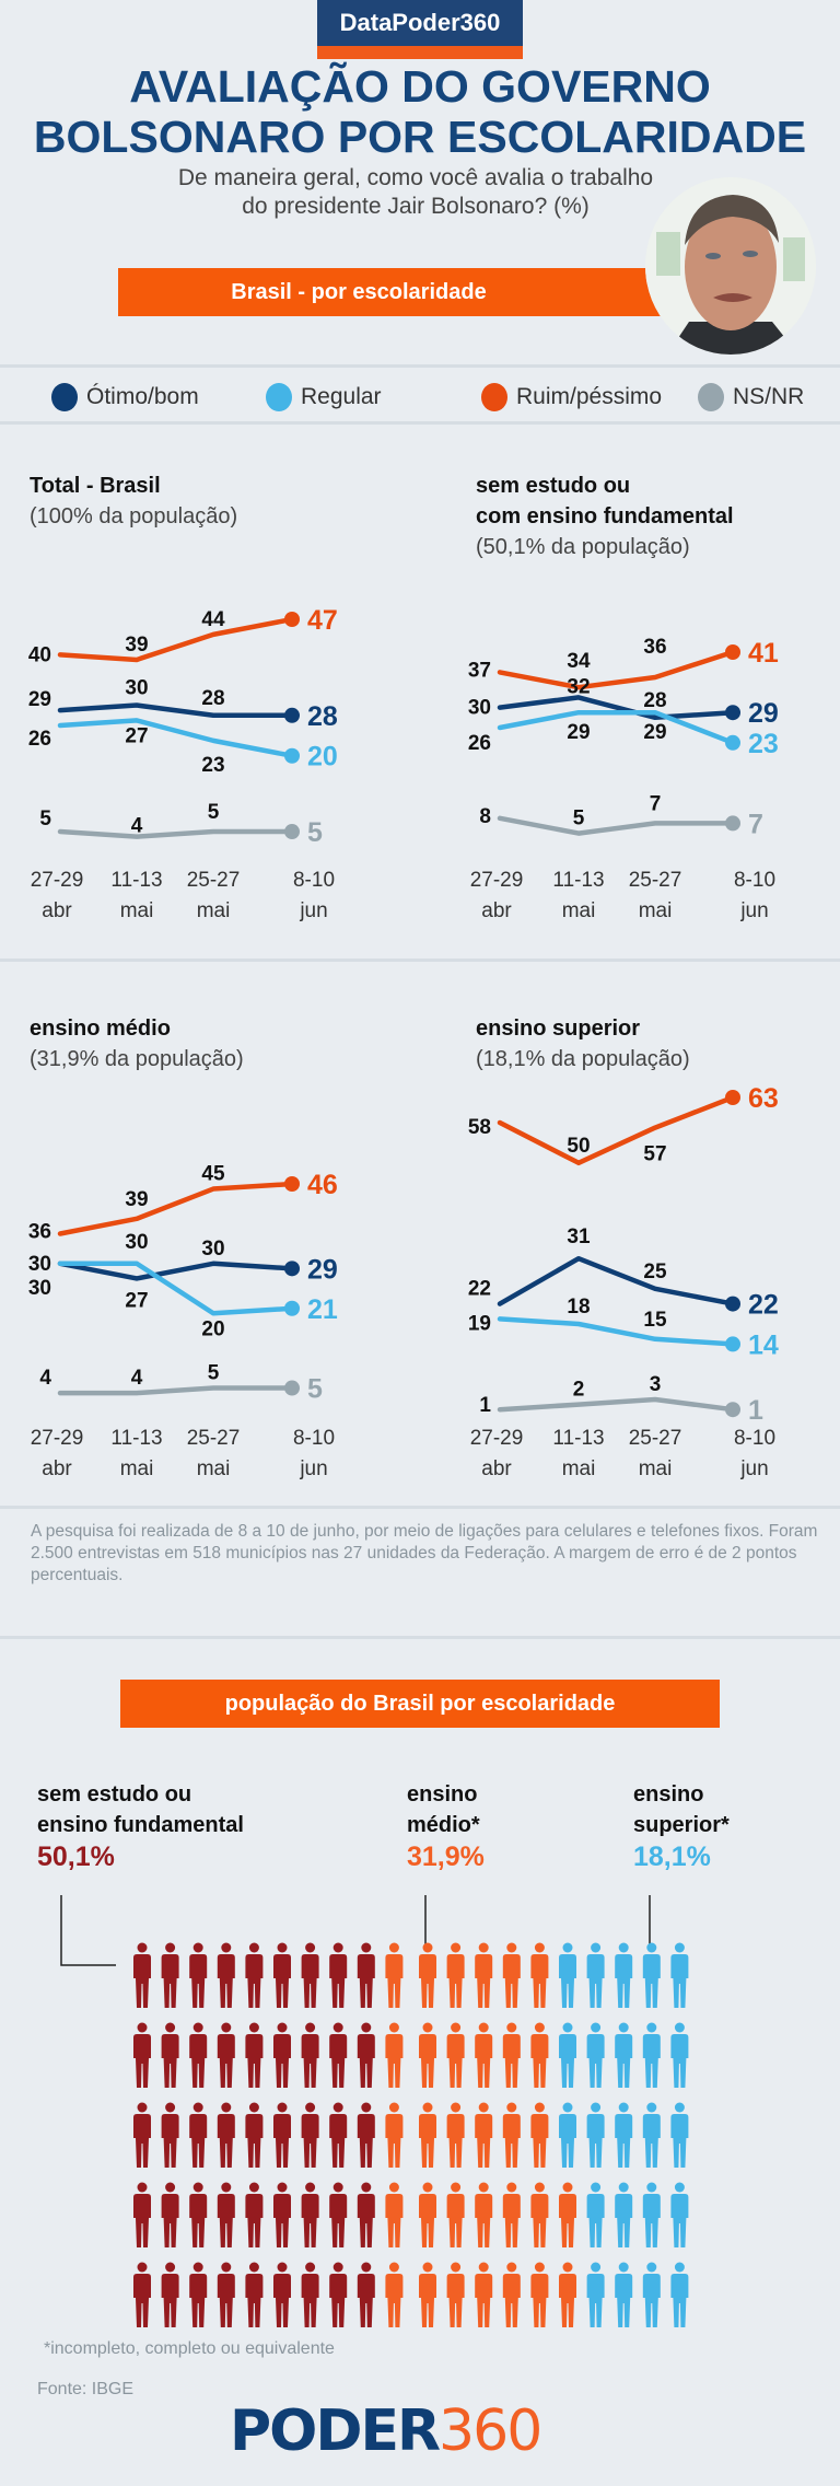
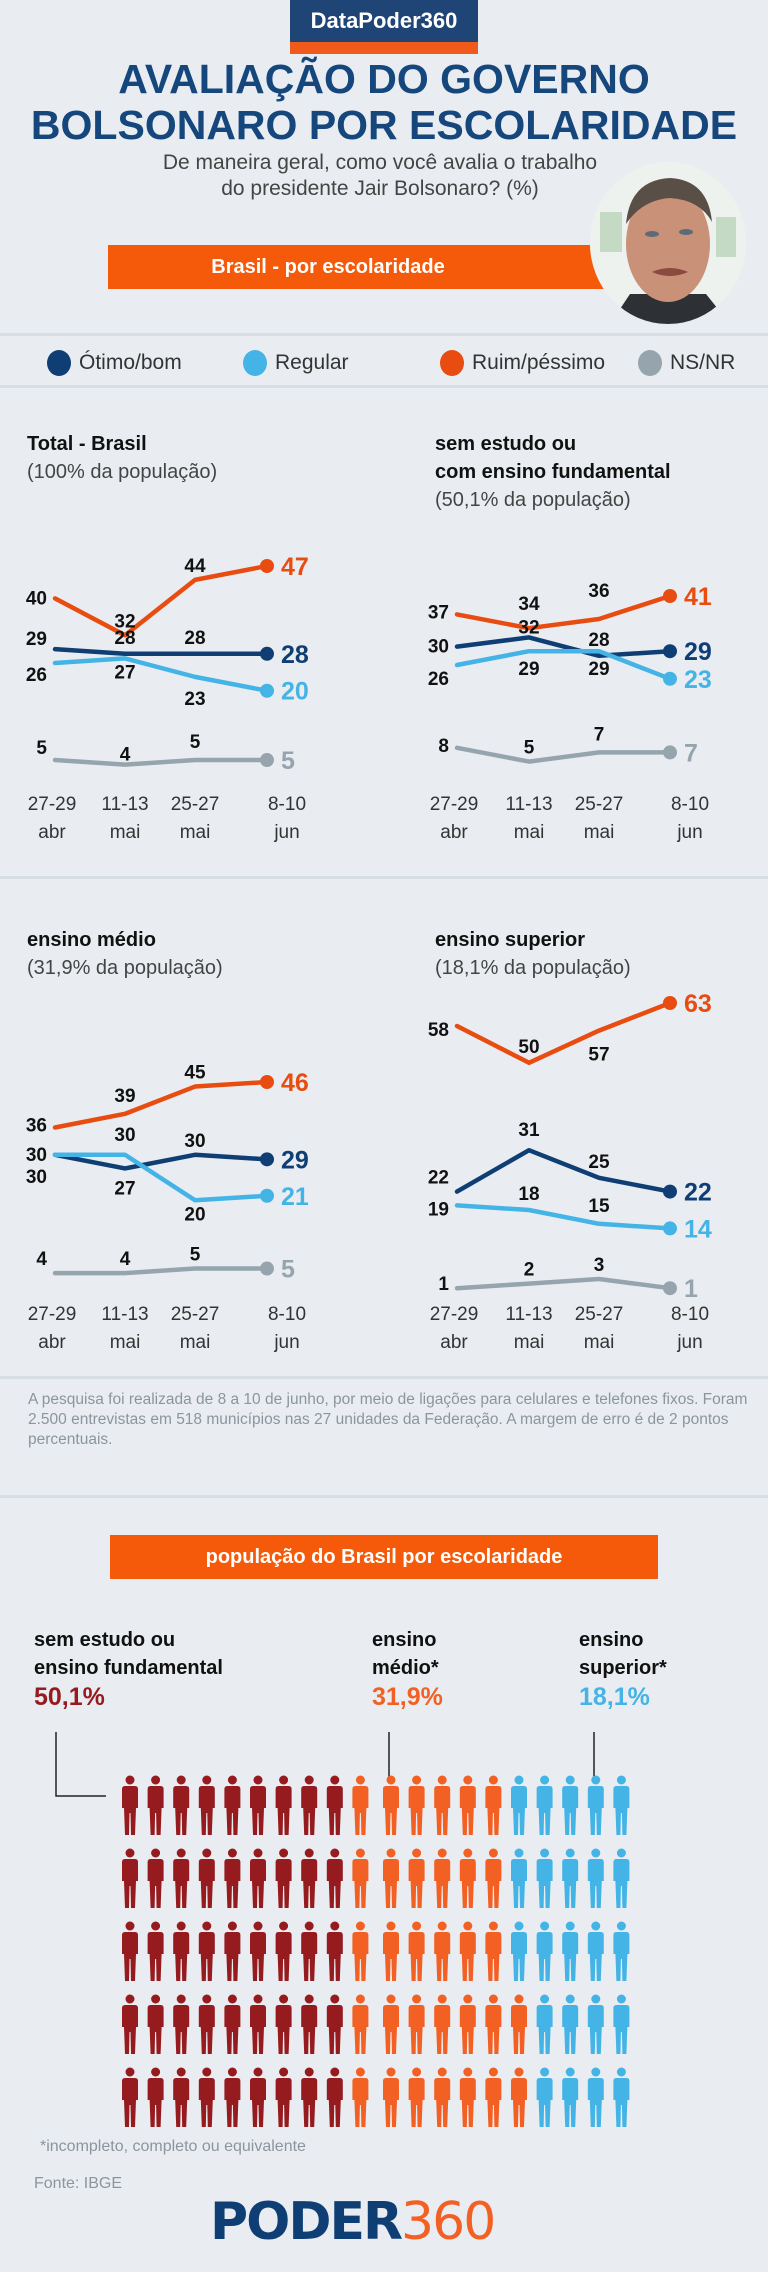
Total - Brasil/Ruim/péssimo/11-13 mai: 39 -> 32
Total - Brasil/Ótimo/bom/11-13 mai: 30 -> 28
